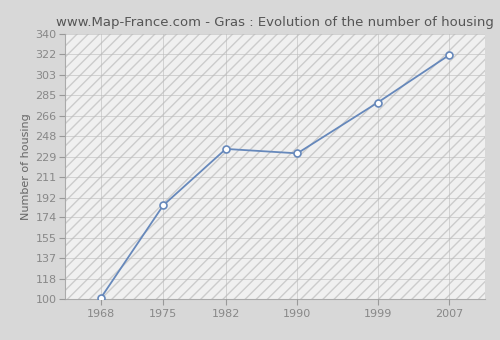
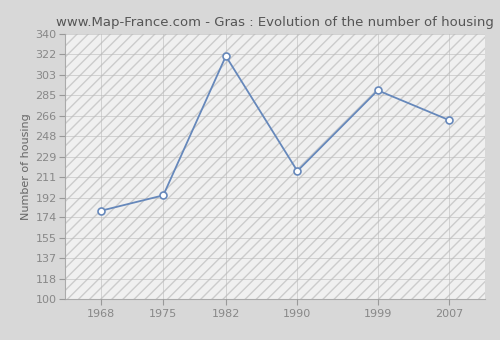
1968: 101 -> 180
1975: 185 -> 194
1982: 236 -> 320
1990: 232 -> 216
1999: 278 -> 289
2007: 321 -> 262
